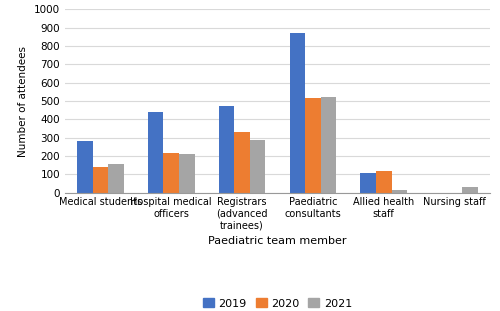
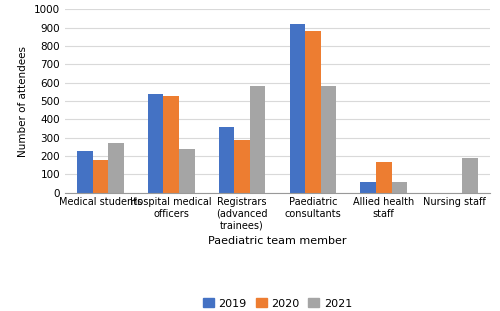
2019/Medical students: 280 -> 230
2020/Medical students: 140 -> 180
2021/Medical students: 160 -> 270
2019/Hospital medical officers: 440 -> 540
2020/Hospital medical officers: 220 -> 530
2021/Hospital medical officers: 210 -> 240
2019/Registrars (advanced trainees): 480 -> 360
2020/Registrars (advanced trainees): 330 -> 290
2021/Registrars (advanced trainees): 290 -> 580
2019/Paediatric consultants: 870 -> 920
2020/Paediatric consultants: 520 -> 880
2021/Paediatric consultants: 520 -> 580
2019/Allied health staff: 110 -> 60
2020/Allied health staff: 120 -> 170
2021/Allied health staff: 20 -> 60
2021/Nursing staff: 30 -> 190
